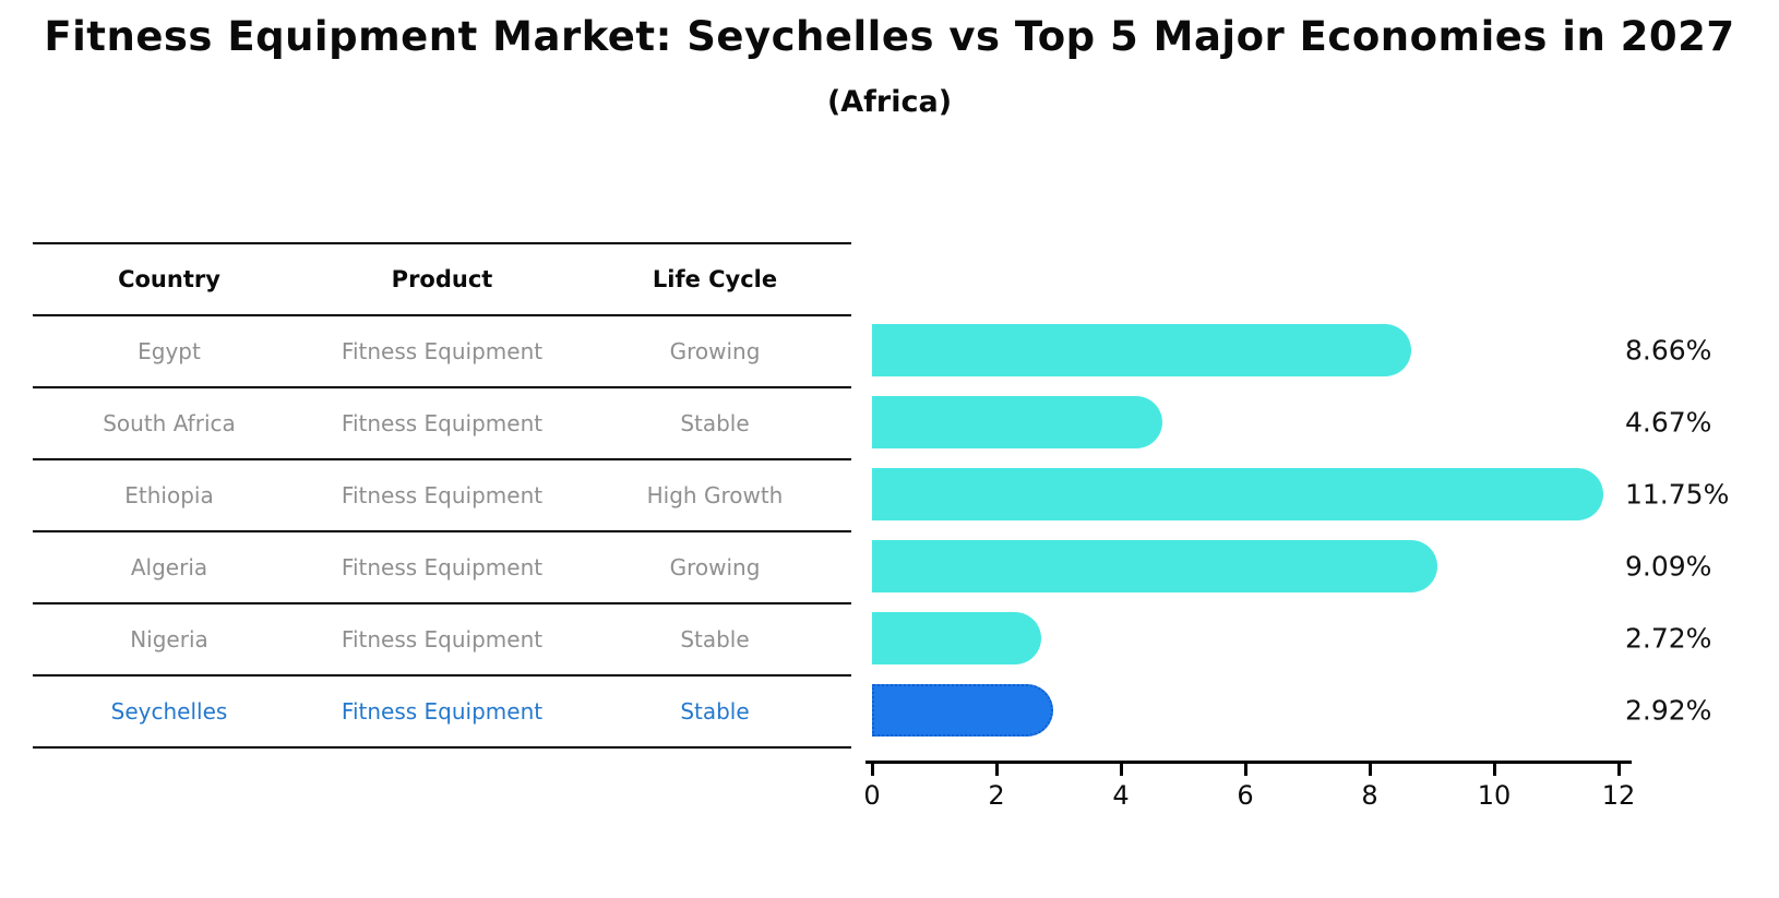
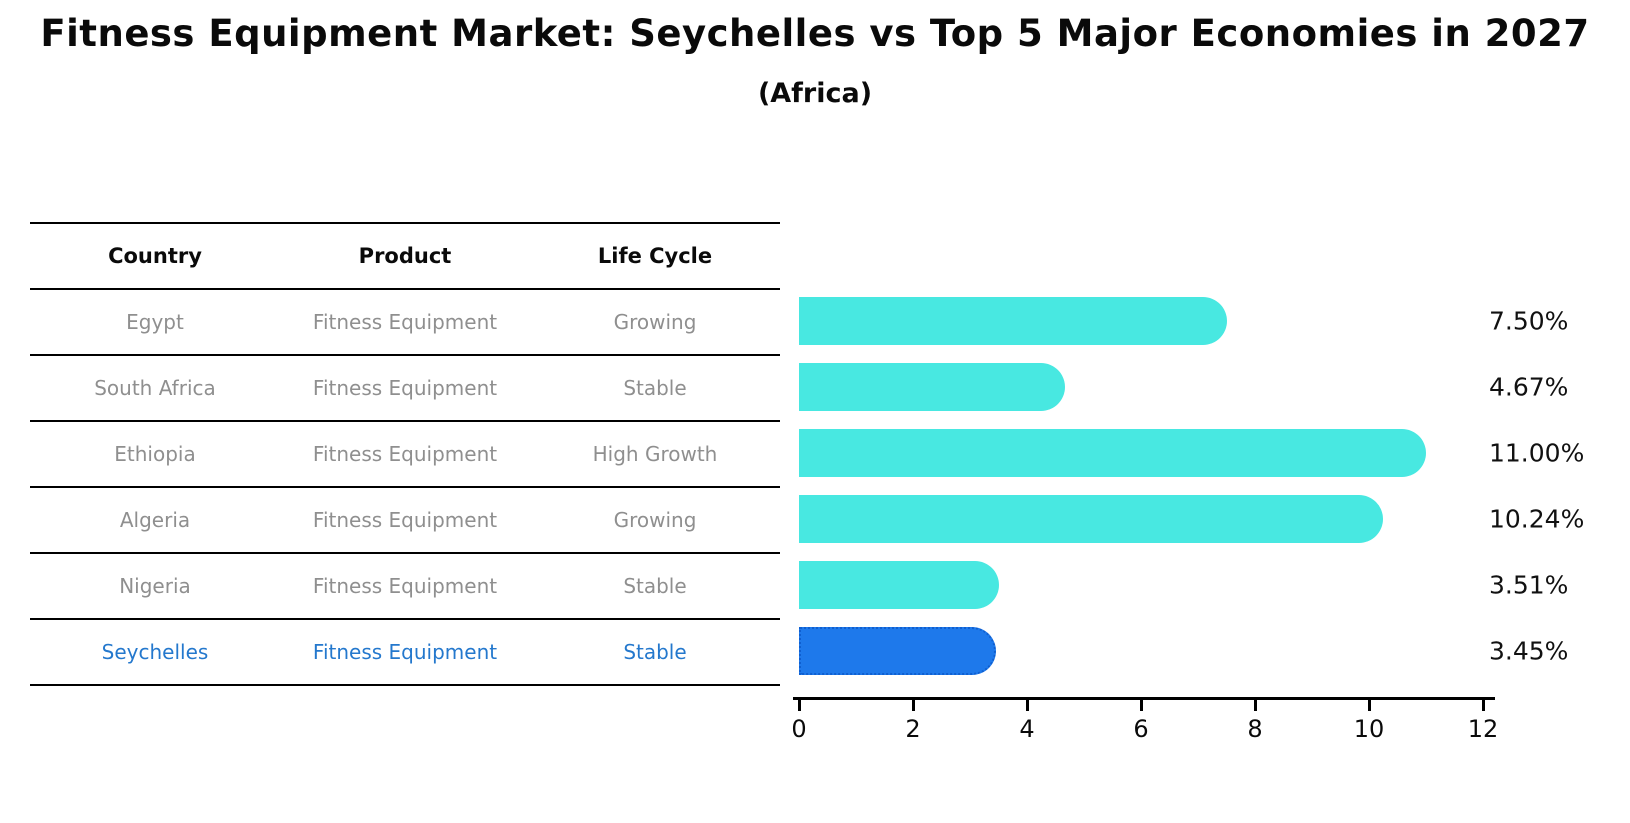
Egypt: 8.66% -> 7.50%
Ethiopia: 11.75% -> 11.00%
Algeria: 9.09% -> 10.24%
Nigeria: 2.72% -> 3.51%
Seychelles: 2.92% -> 3.45%
